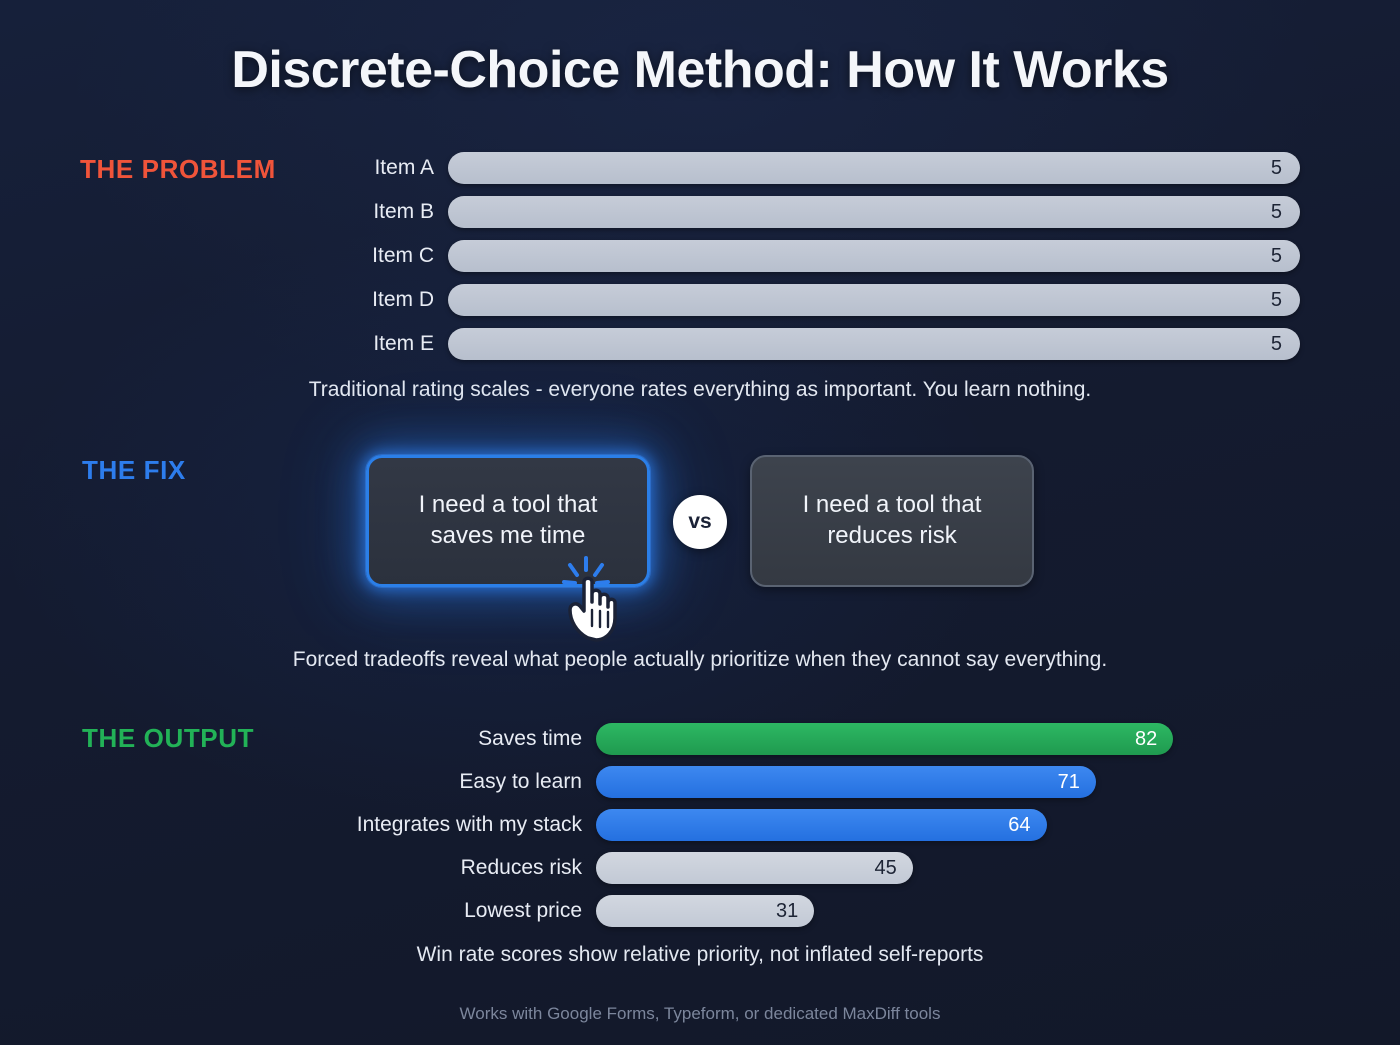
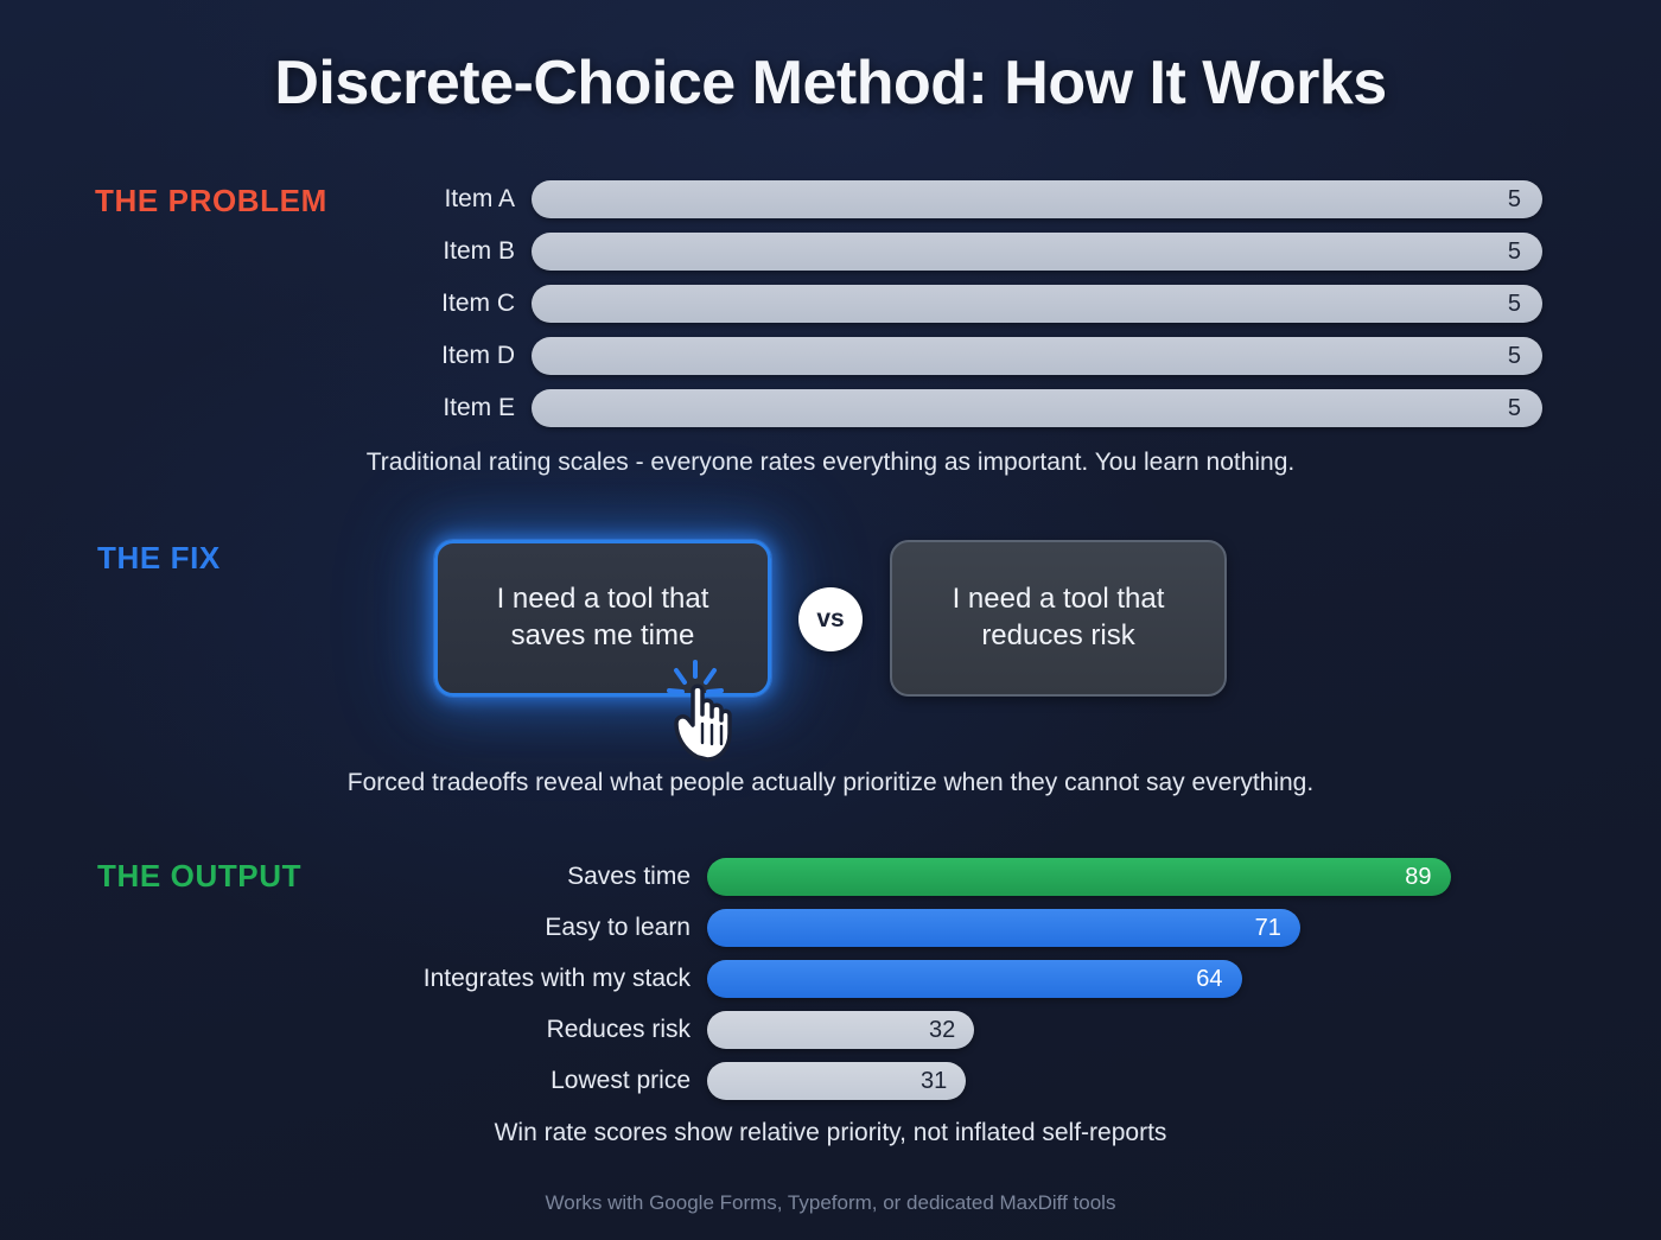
THE OUTPUT/Saves time: 82 -> 89
THE OUTPUT/Reduces risk: 45 -> 32
